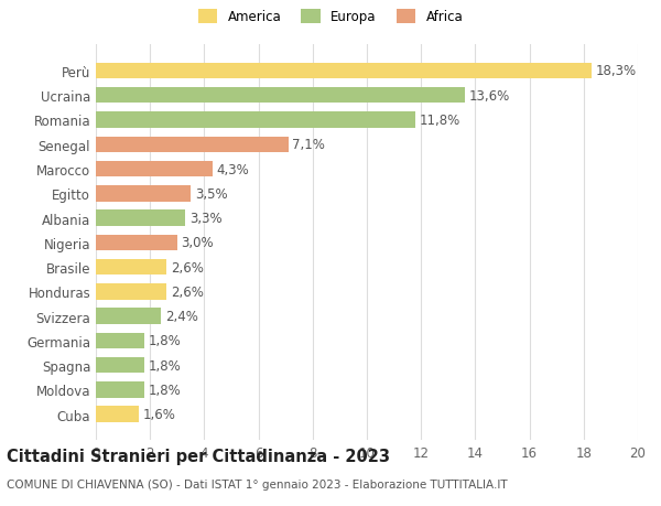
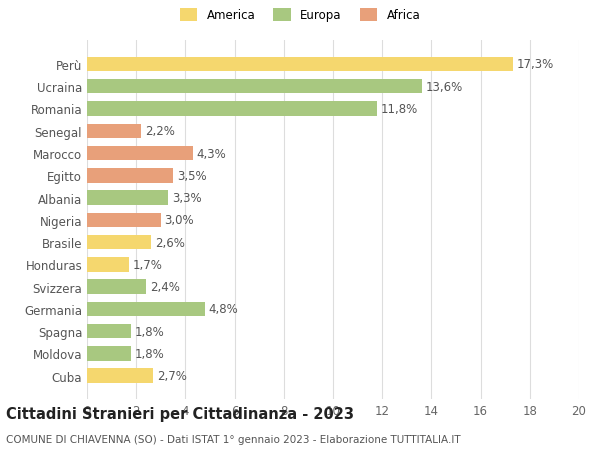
Perù: 18,3% -> 17,3%
Senegal: 7,1% -> 2,2%
Honduras: 2,6% -> 1,7%
Germania: 1,8% -> 4,8%
Cuba: 1,6% -> 2,7%
